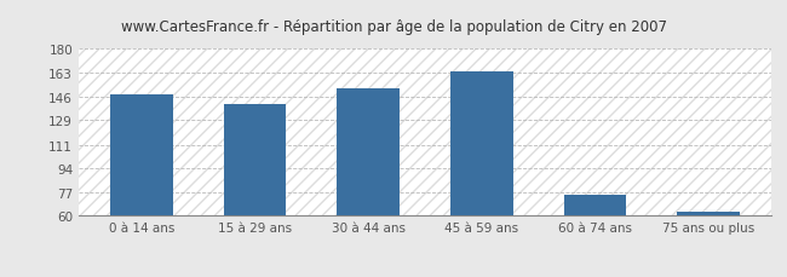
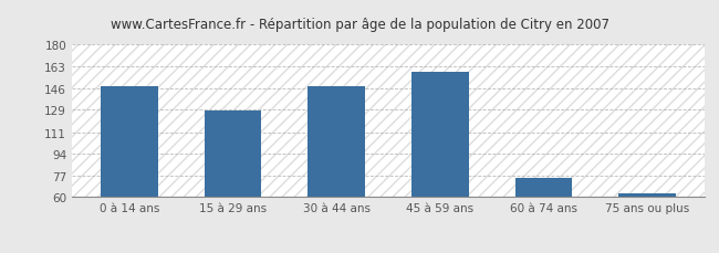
15 à 29 ans: 140 -> 128
30 à 44 ans: 152 -> 147
45 à 59 ans: 164 -> 159
